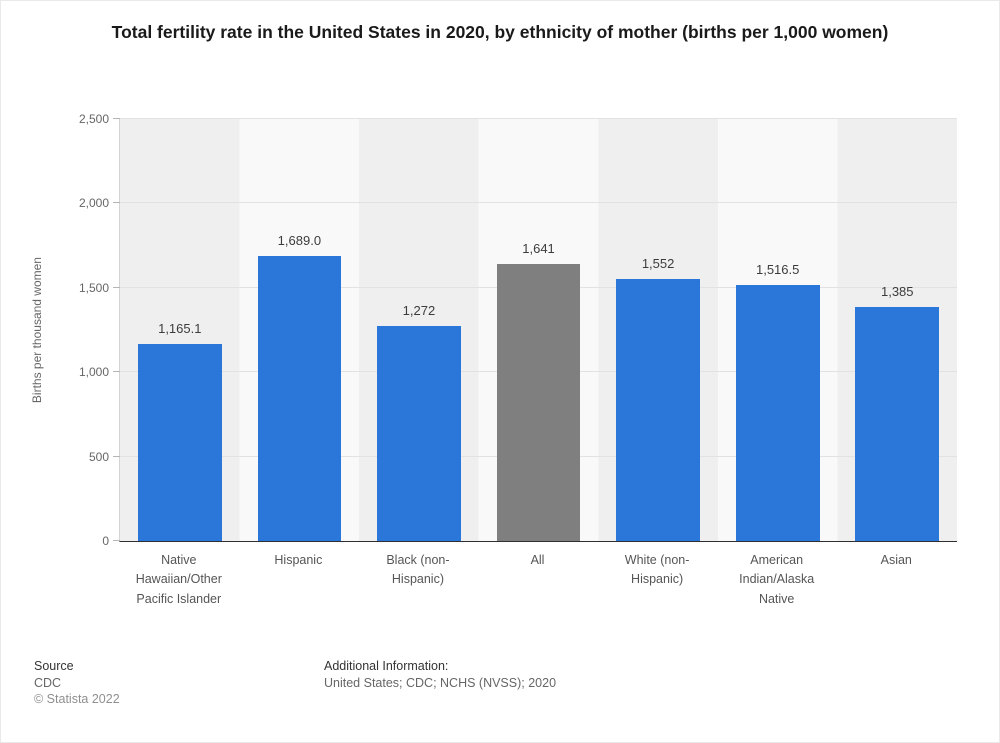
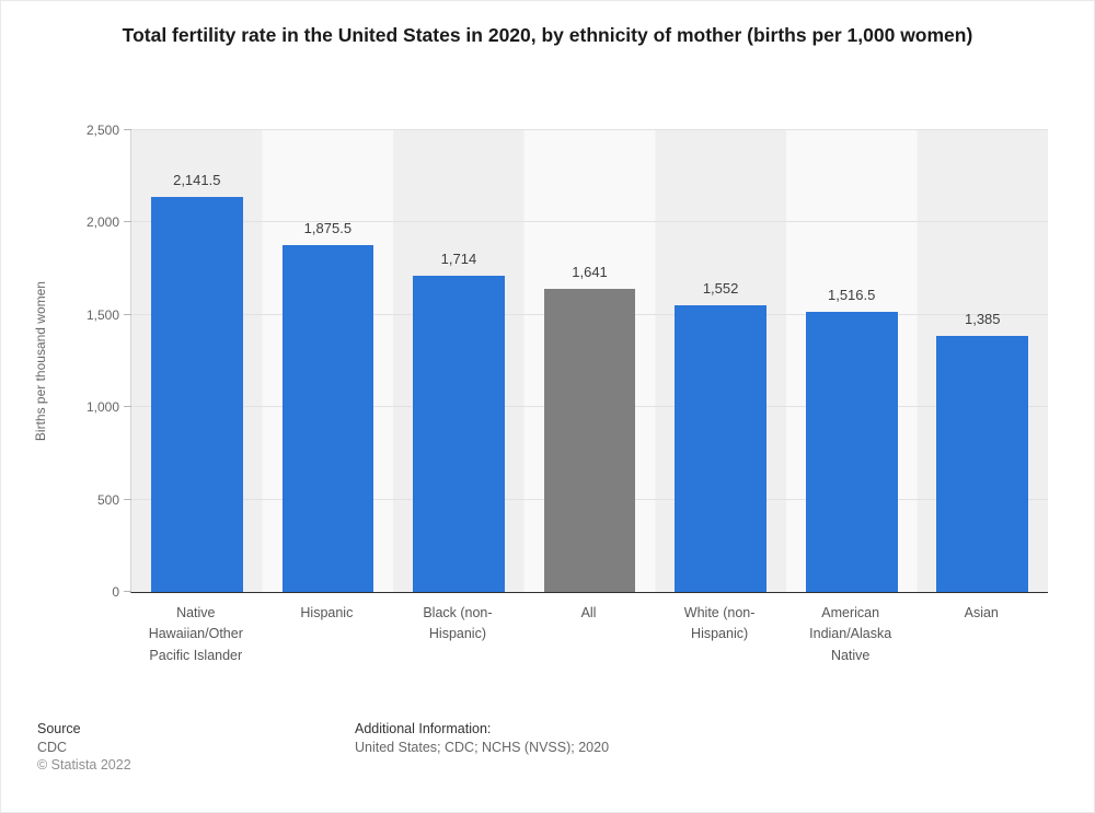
Native Hawaiian/Other Pacific Islander: 1,165.1 -> 2,141.5
Hispanic: 1,689.0 -> 1,875.5
Black (non-Hispanic): 1,272 -> 1,714
